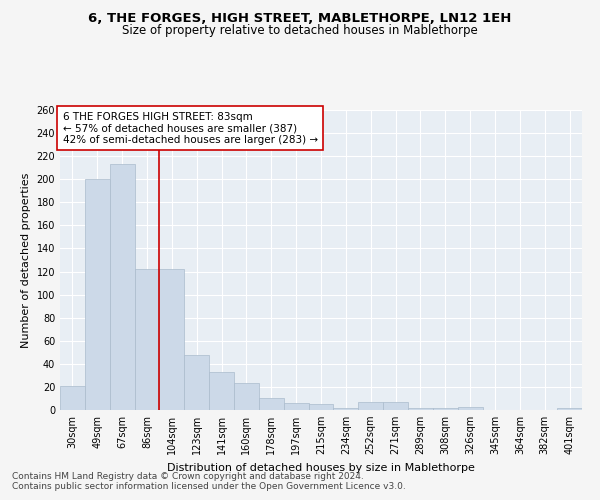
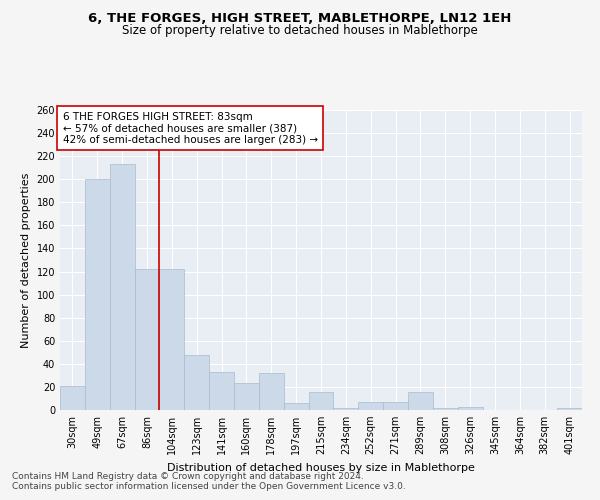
178sqm: 10 -> 32
215sqm: 5 -> 16
289sqm: 2 -> 16
